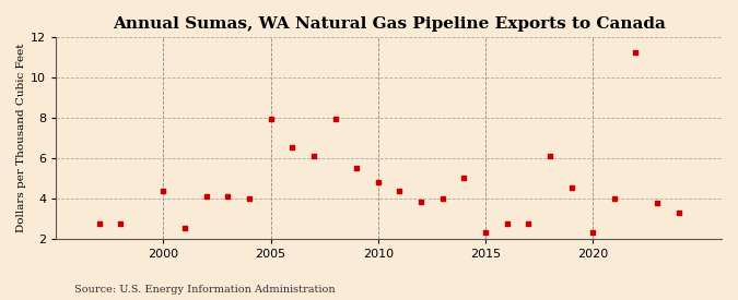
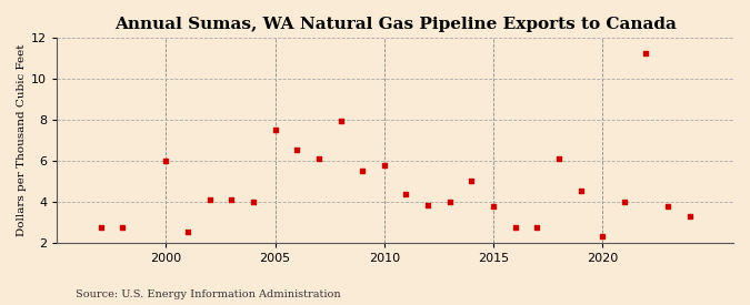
2000: 4.4 -> 6.0
2005: 8.0 -> 7.5
2010: 4.8 -> 5.8
2015: 2.3 -> 3.8
